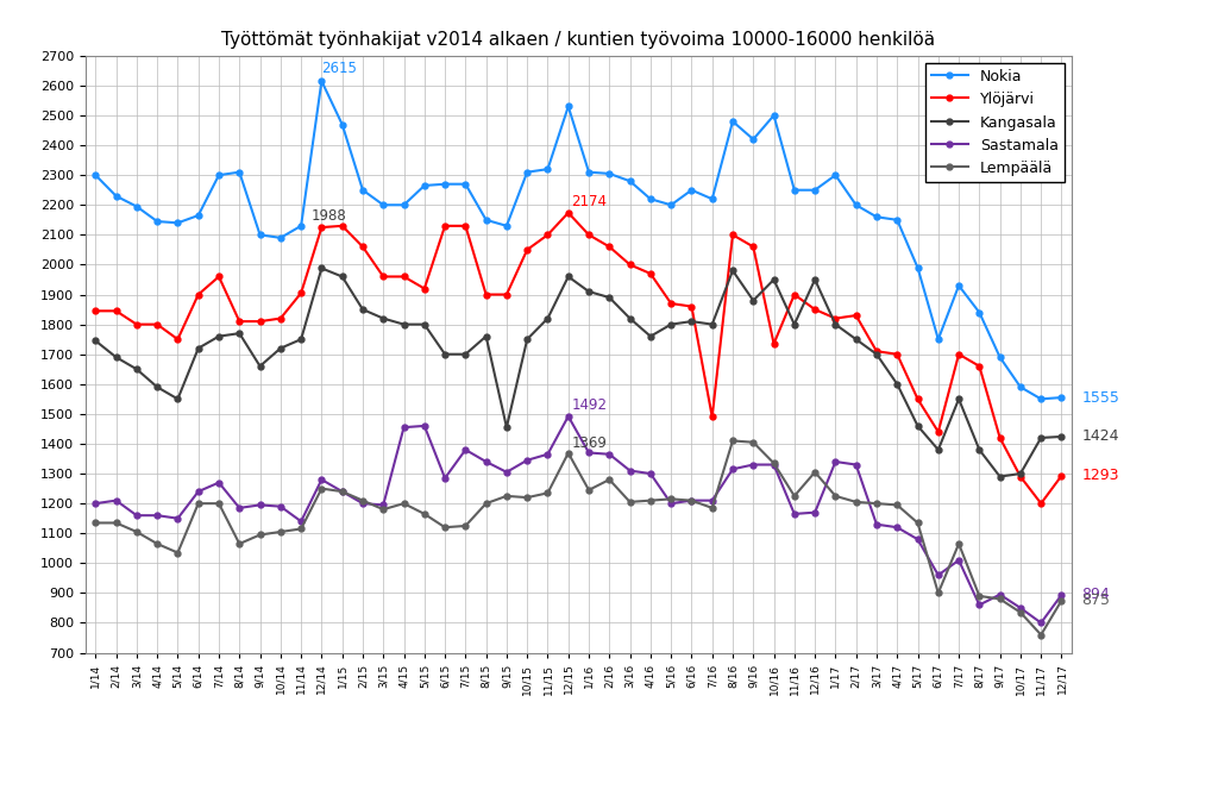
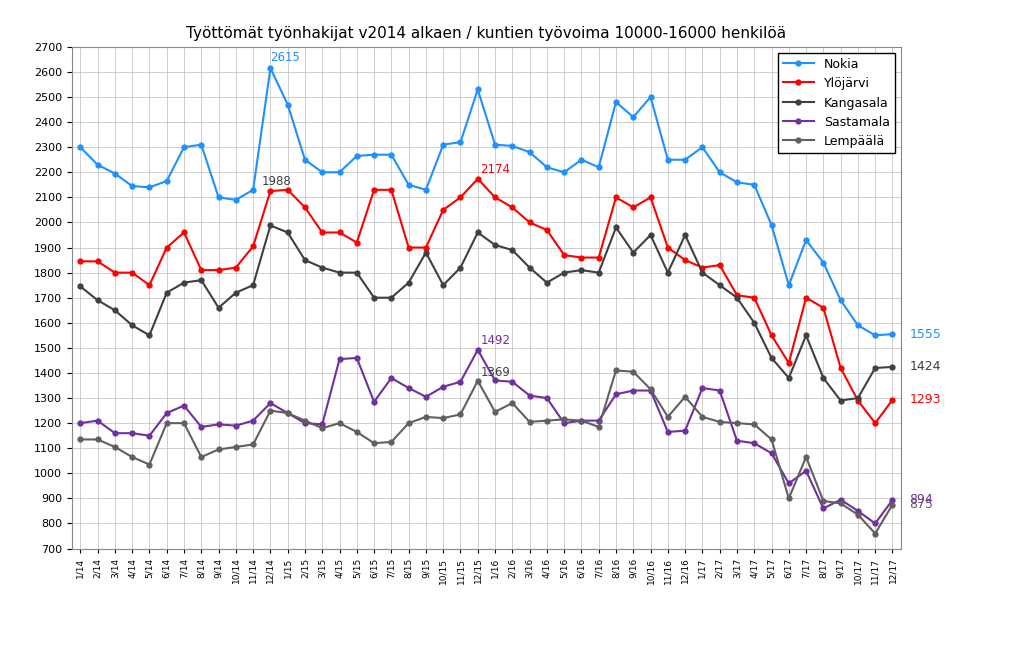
Sastamala/11/14: 1140 -> 1210
Kangasala/9/15: 1455 -> 1880
Ylöjärvi/7/16: 1490 -> 1860
Ylöjärvi/10/16: 1735 -> 2100
